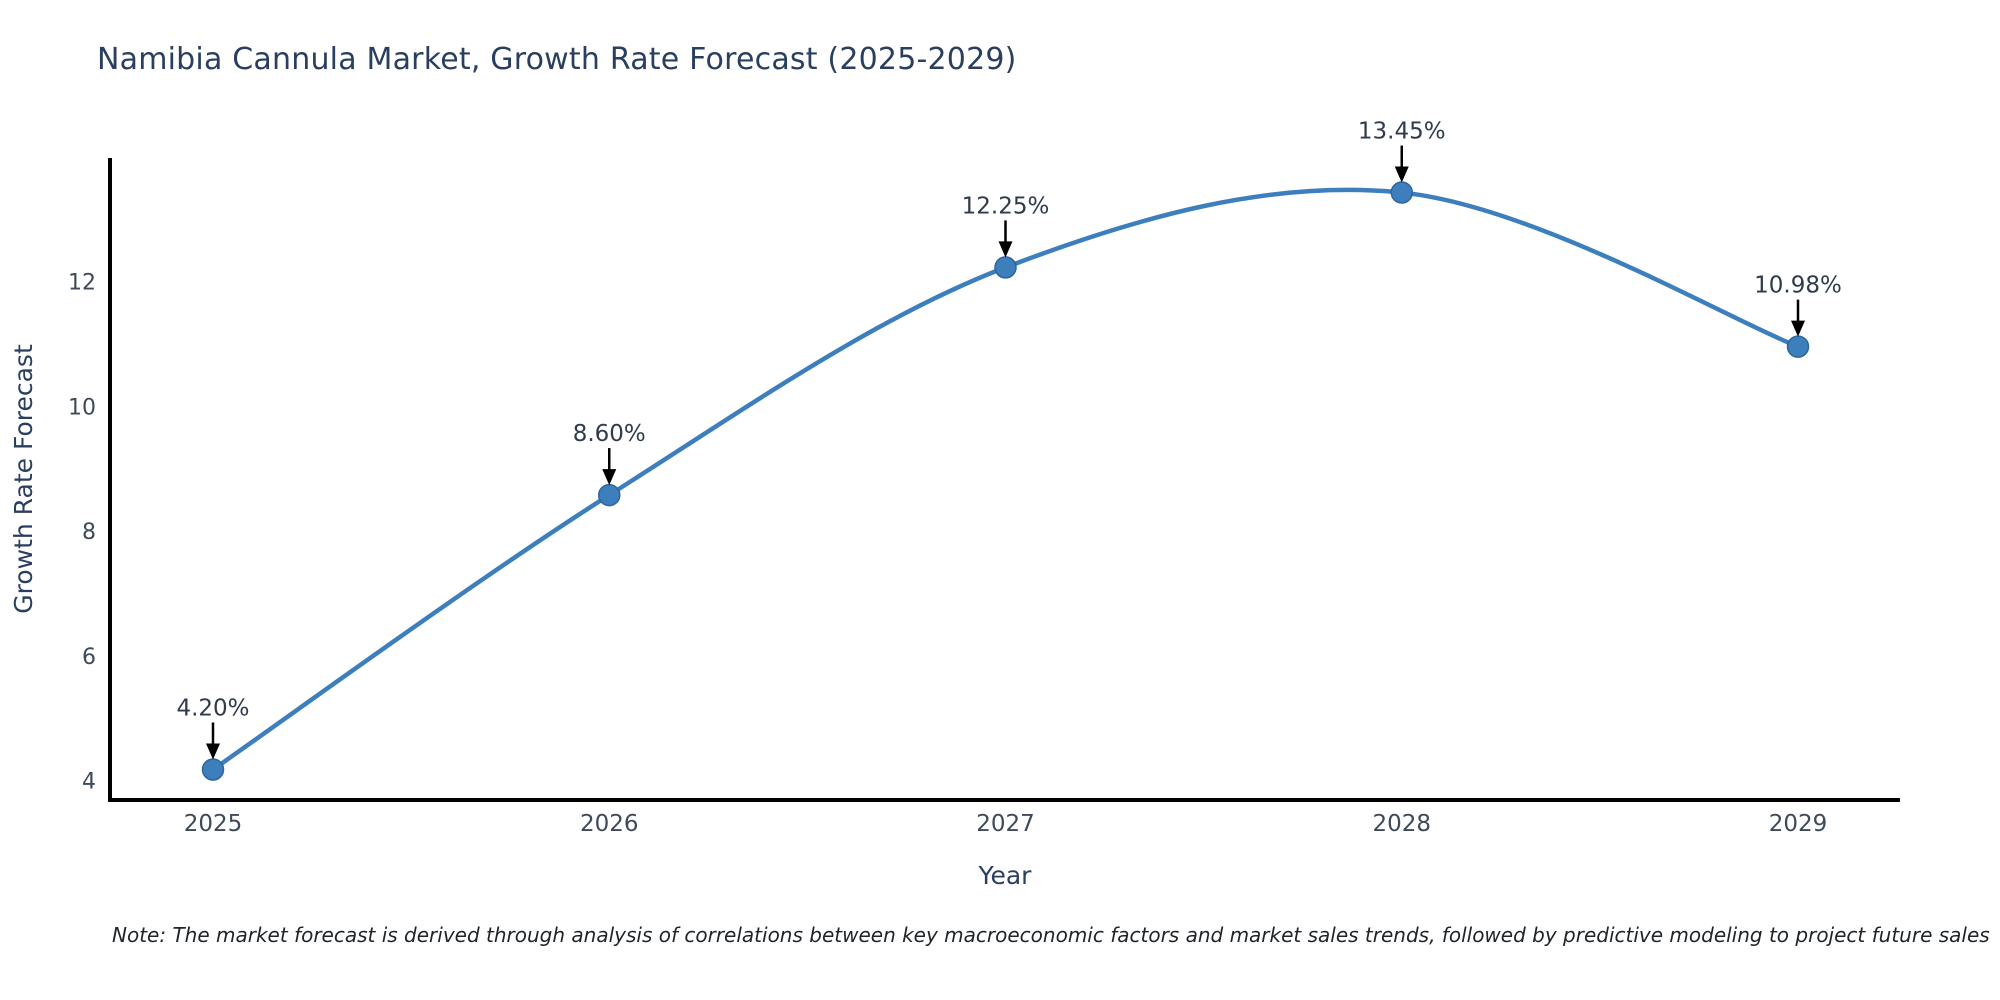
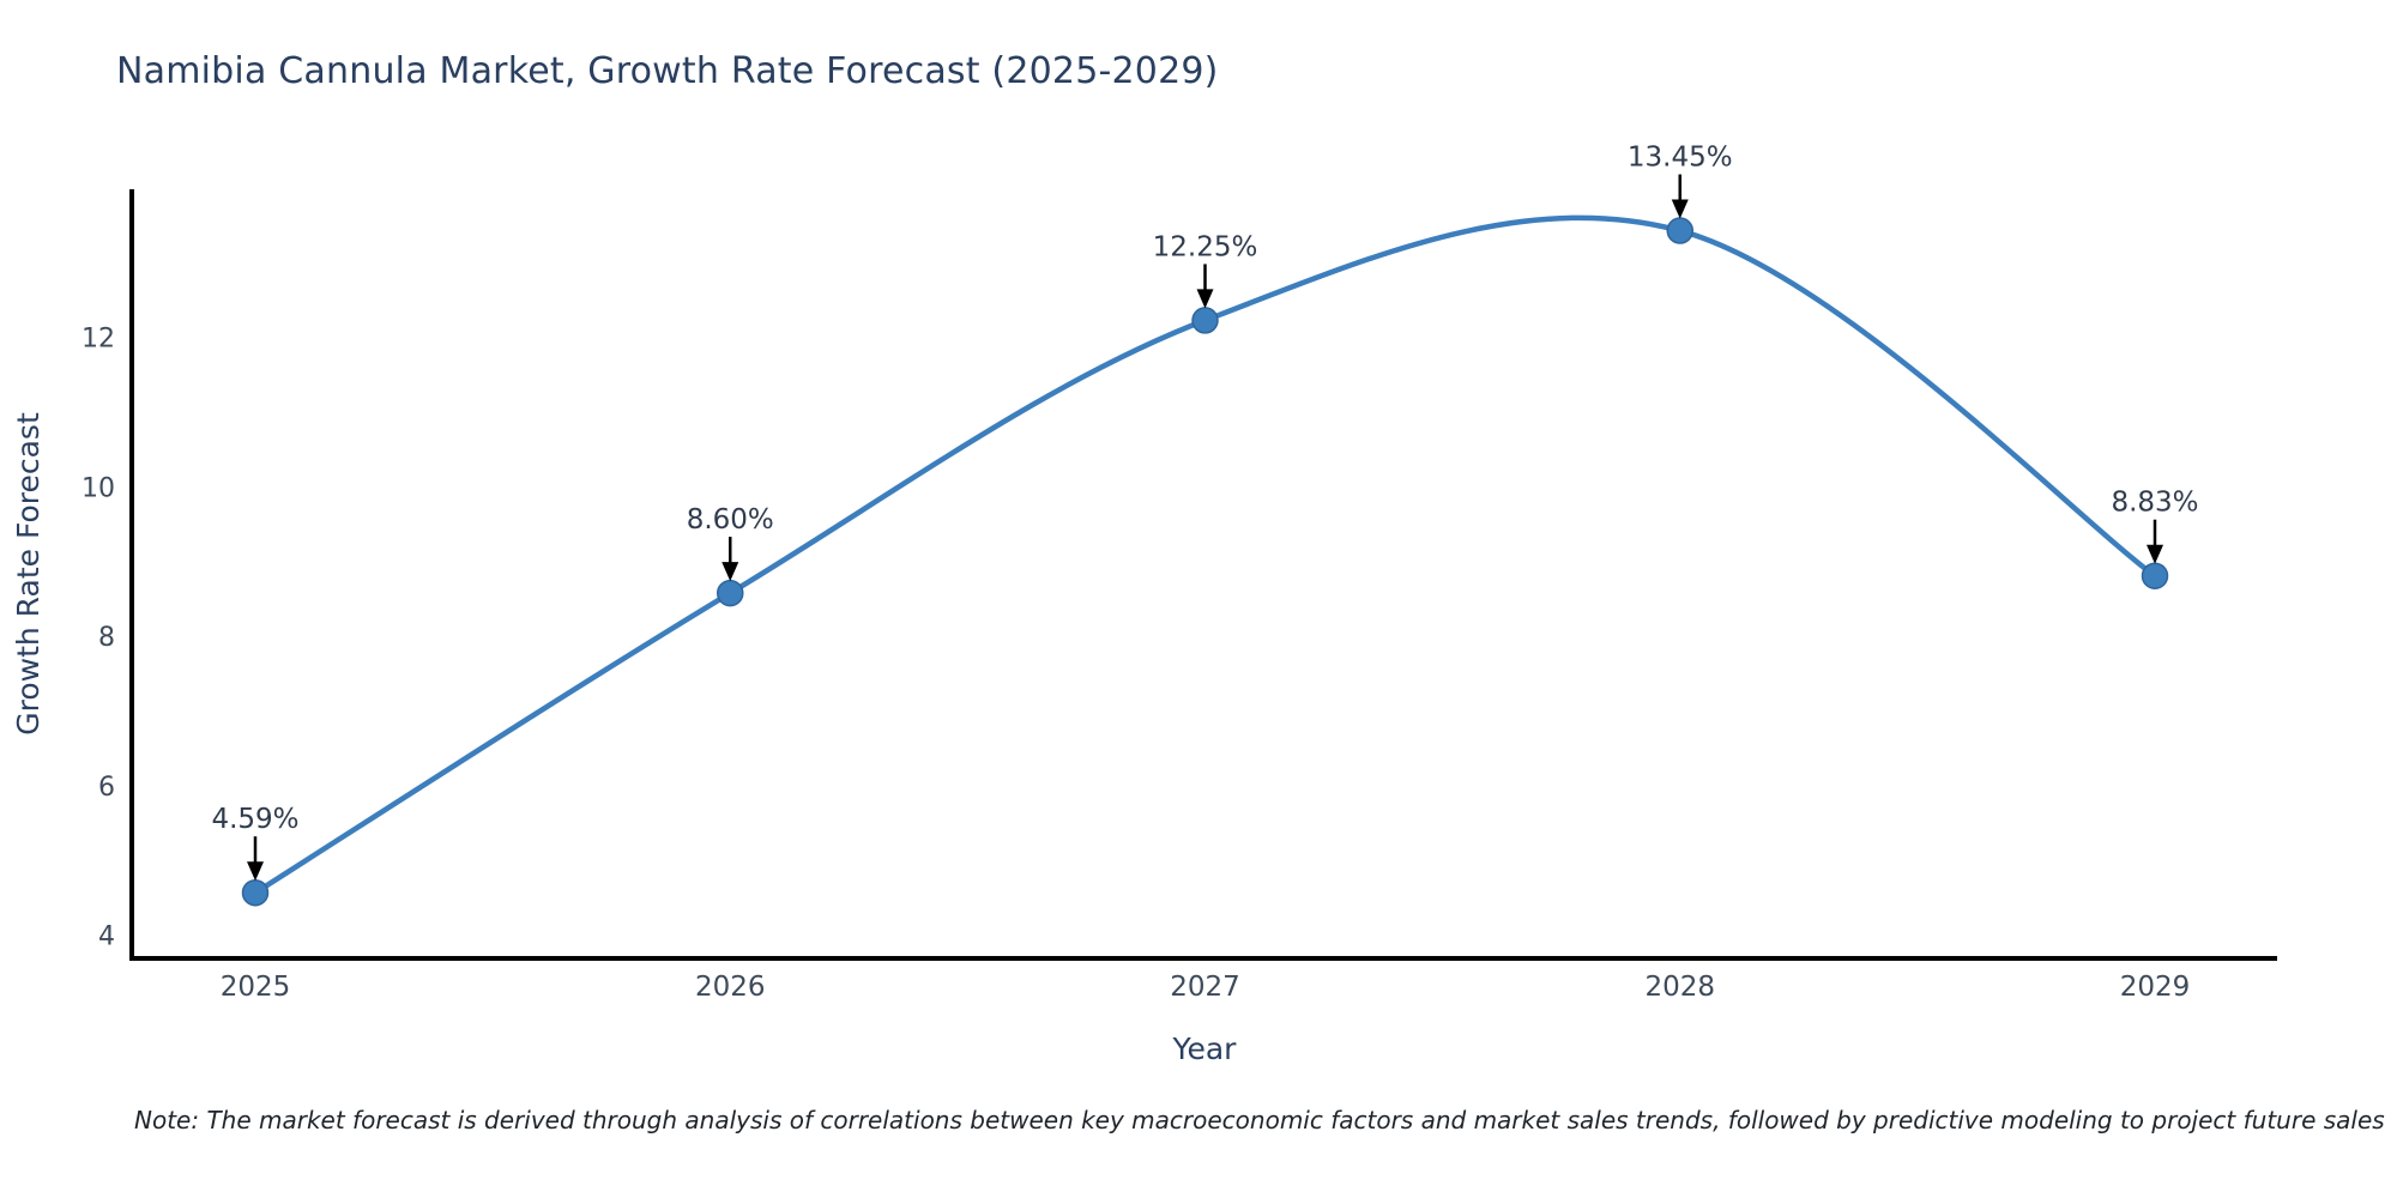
2025: 4.20% -> 4.59%
2029: 10.98% -> 8.83%
